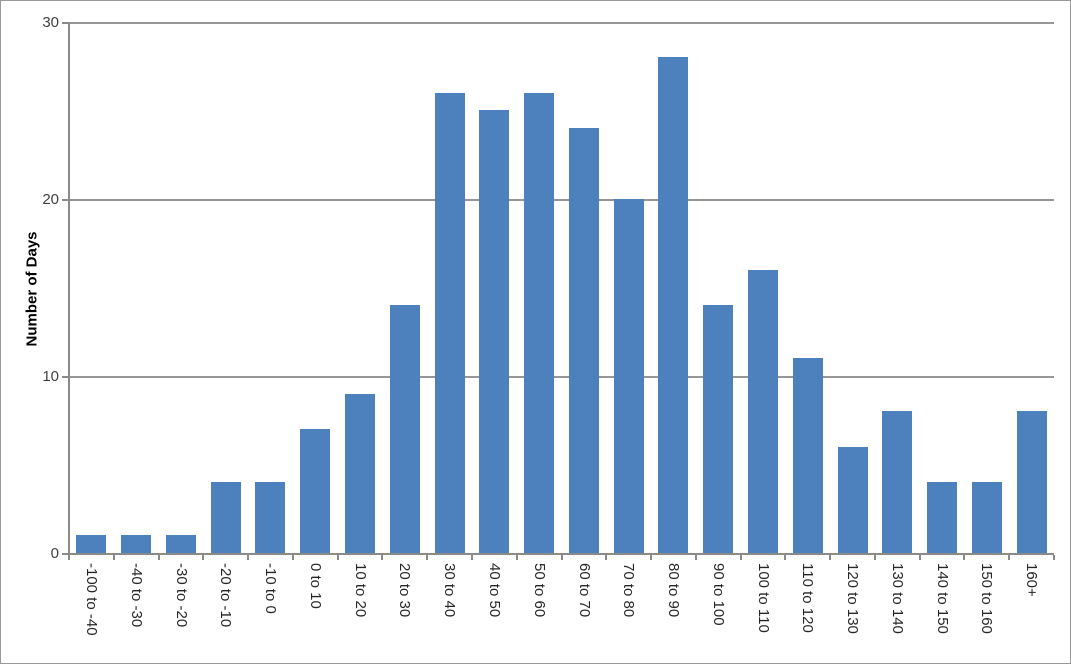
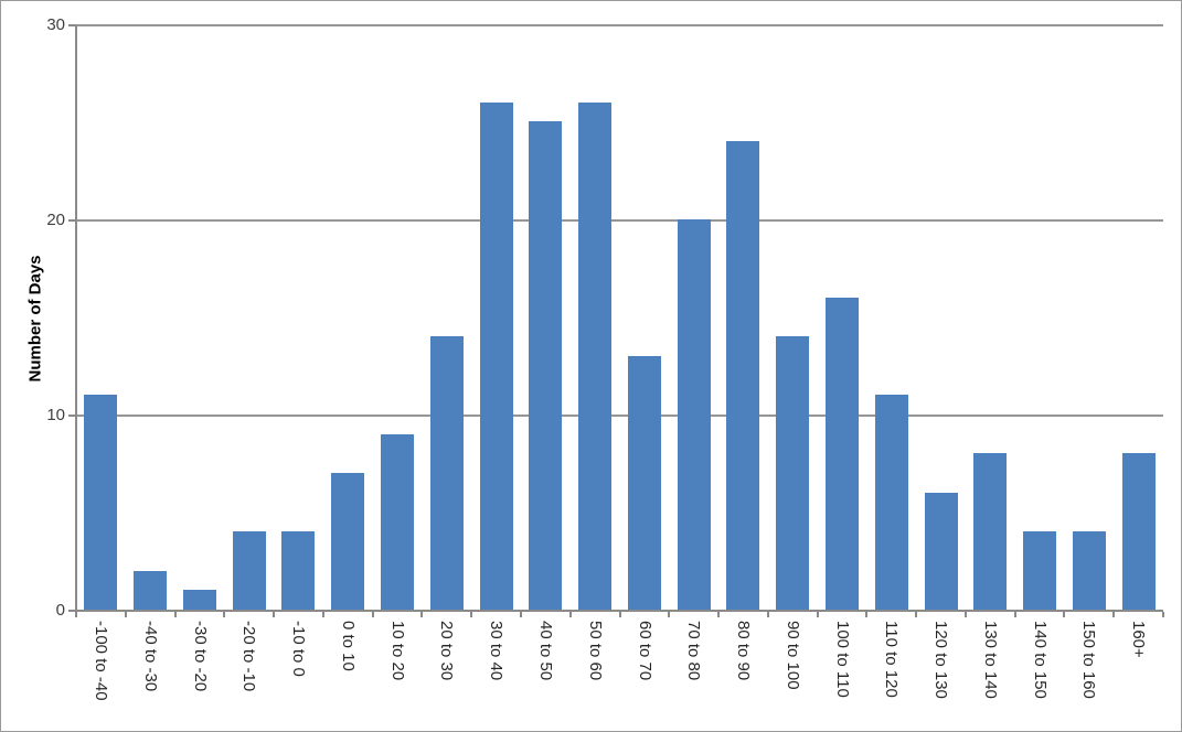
-100 to -40: 1 -> 11
-40 to -30: 1 -> 2
60 to 70: 24 -> 13
80 to 90: 28 -> 24
